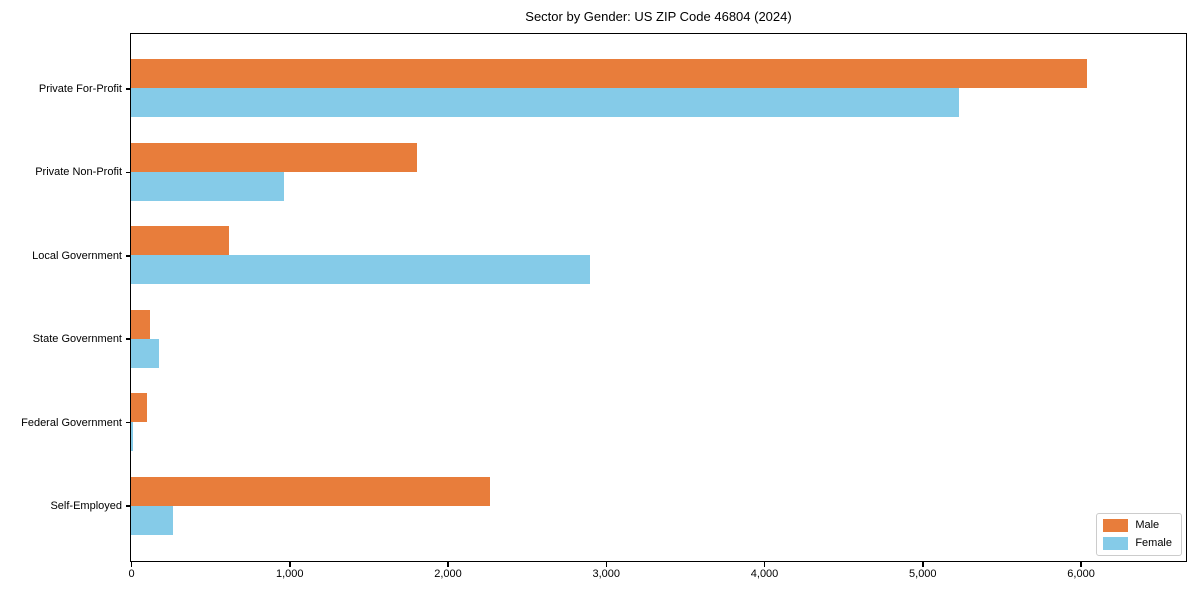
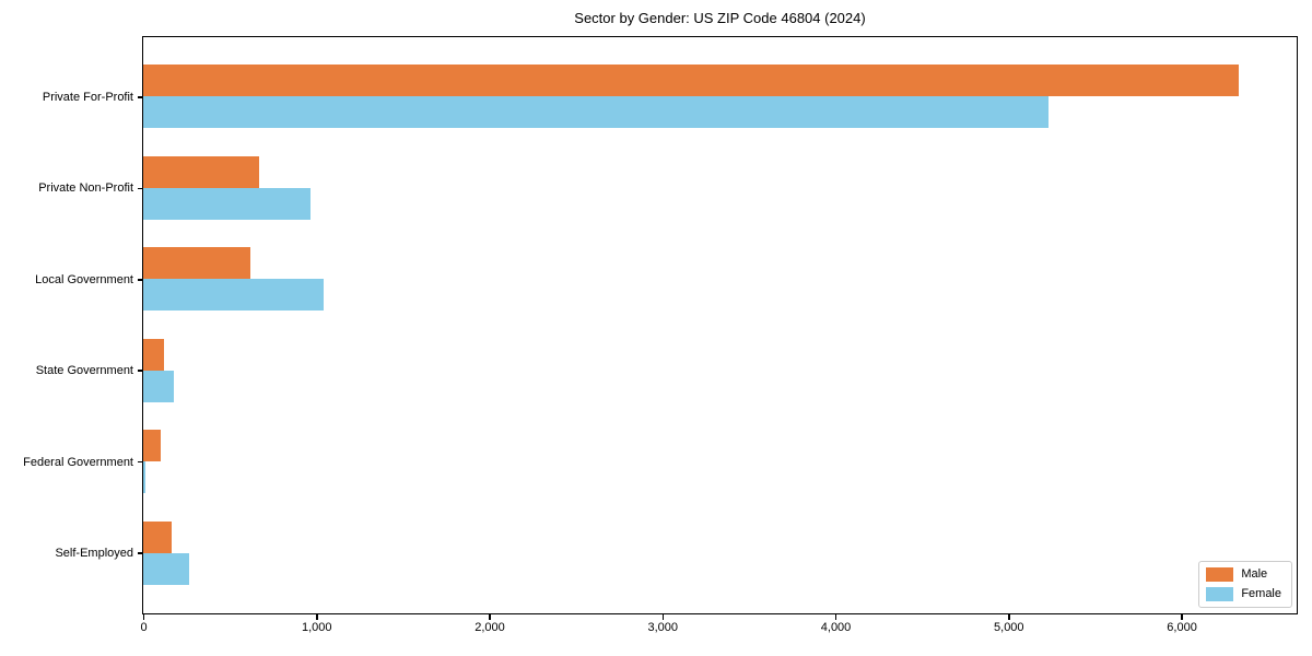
Male/Private For-Profit: 6040 -> 6330
Male/Private Non-Profit: 1810 -> 670
Female/Local Government: 2900 -> 1040
Male/Self-Employed: 2270 -> 170
